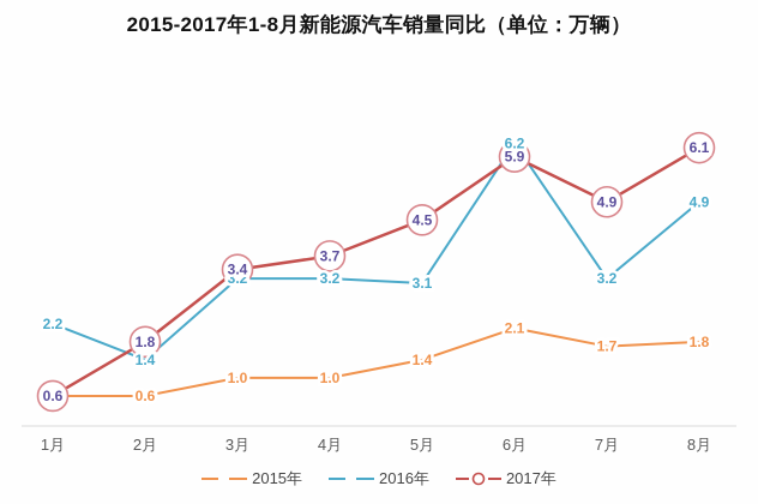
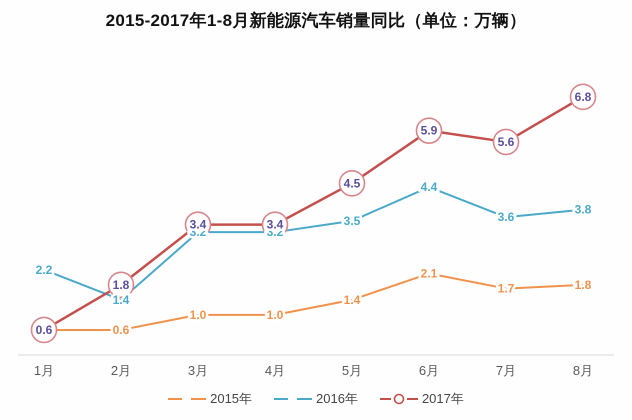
2017年/4月: 3.7 -> 3.4
2016年/5月: 3.1 -> 3.5
2016年/6月: 6.2 -> 4.4
2016年/7月: 3.2 -> 3.6
2017年/7月: 4.9 -> 5.6
2016年/8月: 4.9 -> 3.8
2017年/8月: 6.1 -> 6.8
